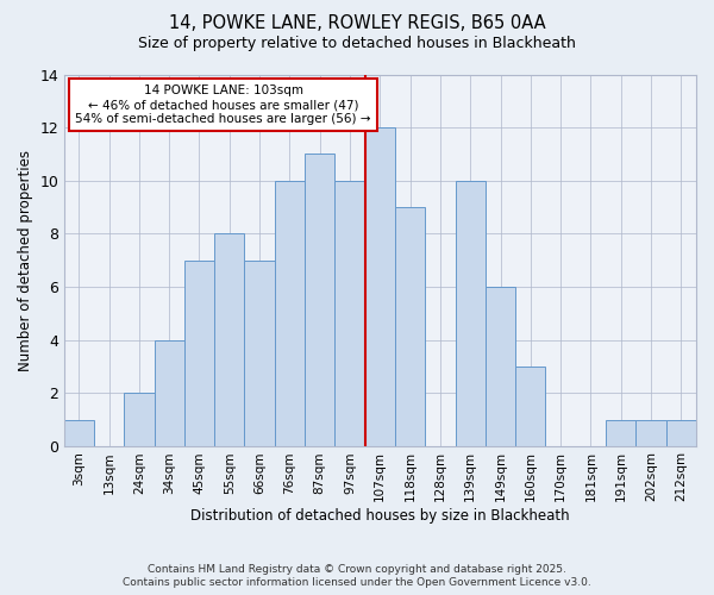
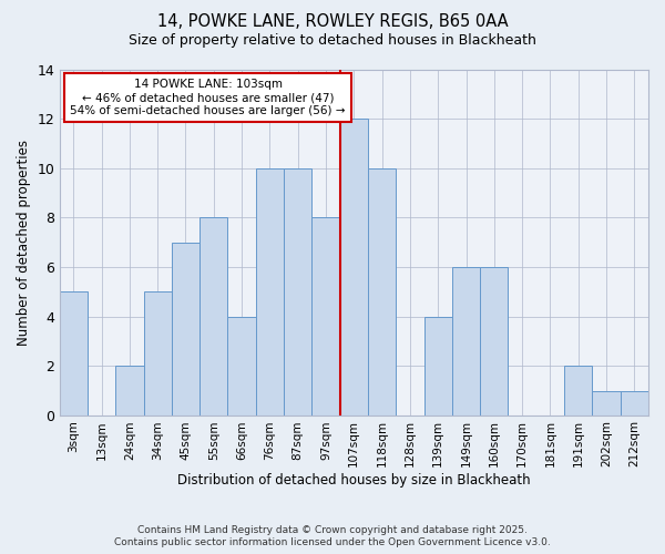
3sqm: 1 -> 5
34sqm: 4 -> 5
66sqm: 7 -> 4
87sqm: 11 -> 10
97sqm: 10 -> 8
118sqm: 9 -> 10
139sqm: 10 -> 4
160sqm: 3 -> 6
191sqm: 1 -> 2
